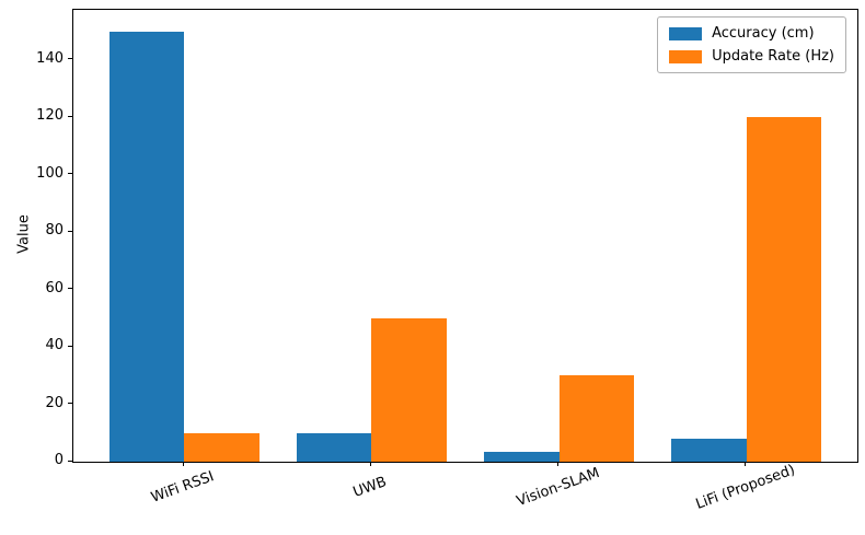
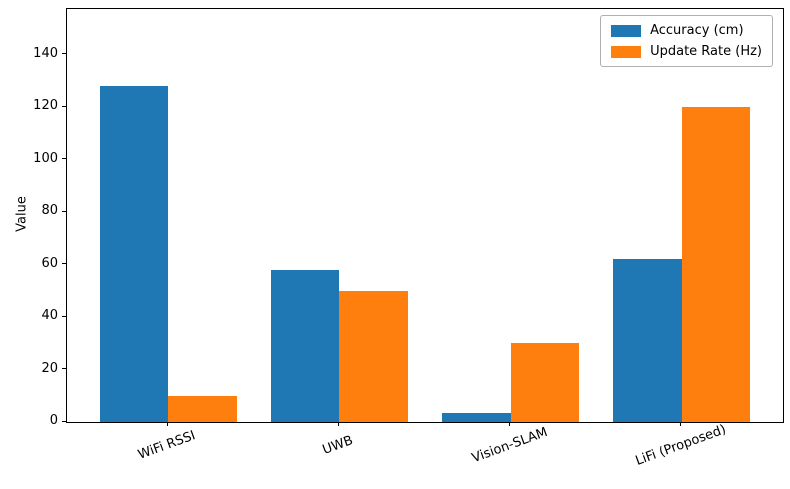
Accuracy (cm)/WiFi RSSI: 150 -> 128
Accuracy (cm)/UWB: 10 -> 58
Accuracy (cm)/LiFi (Proposed): 8 -> 62
